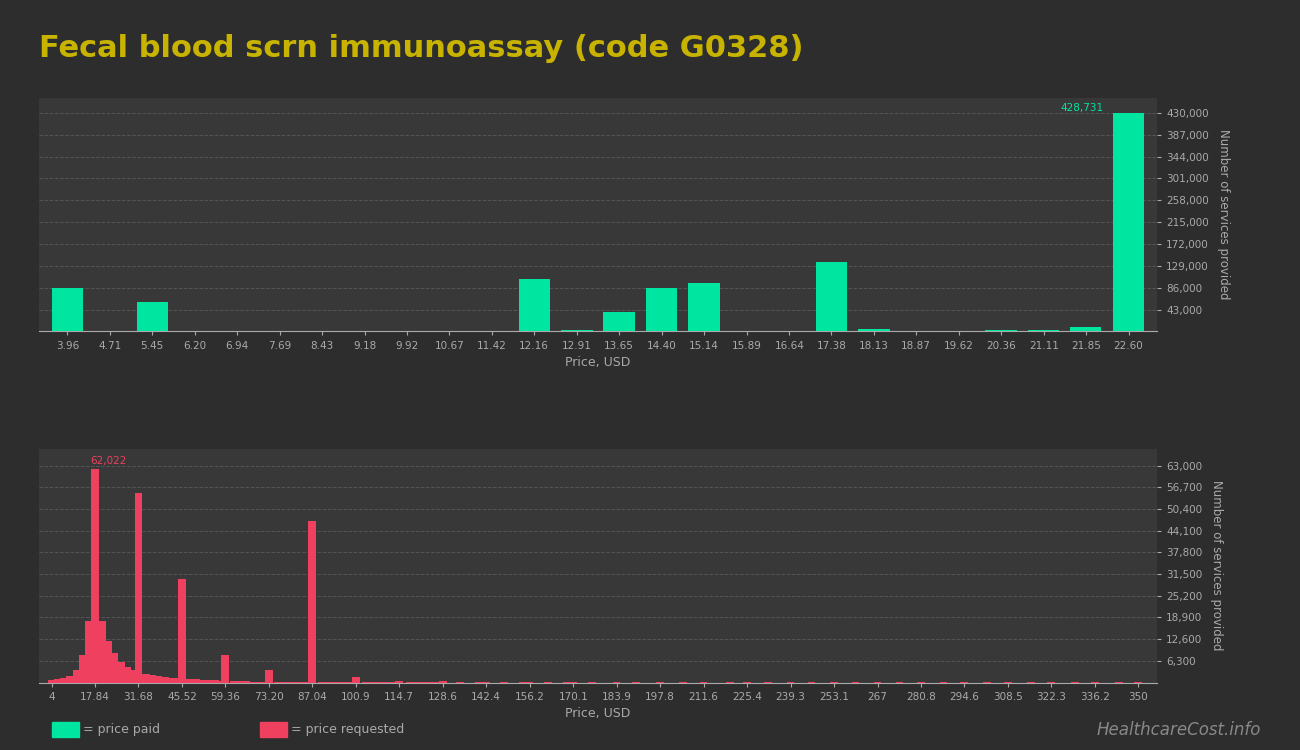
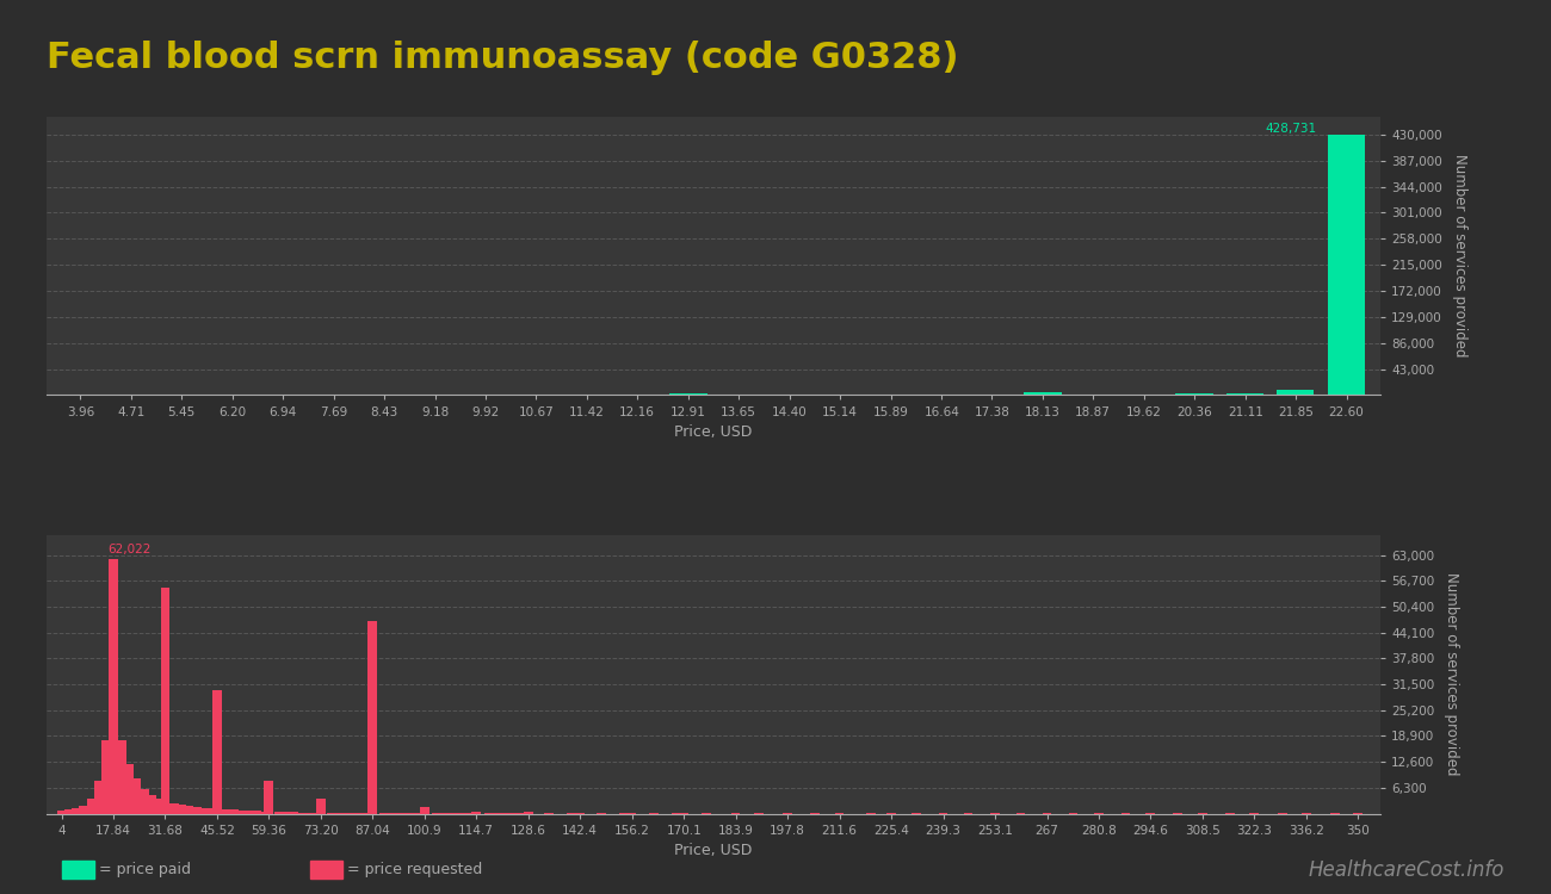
3.96: 86,000 -> 0
5.45: 58,000 -> 0
12.16: 104,000 -> 0
13.65: 38,000 -> 0
14.40: 86,000 -> 0
15.14: 96,000 -> 0
17.38: 136,000 -> 0
